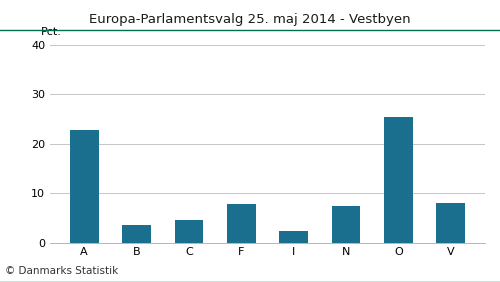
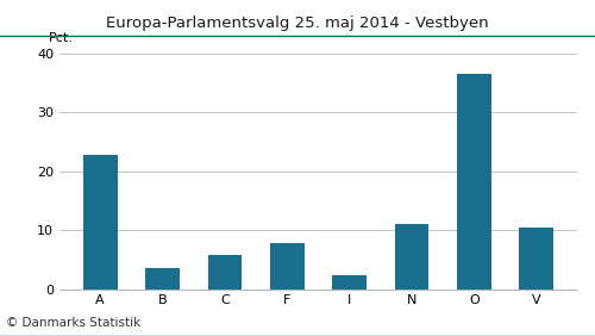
C: 4.5 -> 5.7
N: 7.5 -> 11.1
O: 25.5 -> 36.5
V: 8.0 -> 10.4
